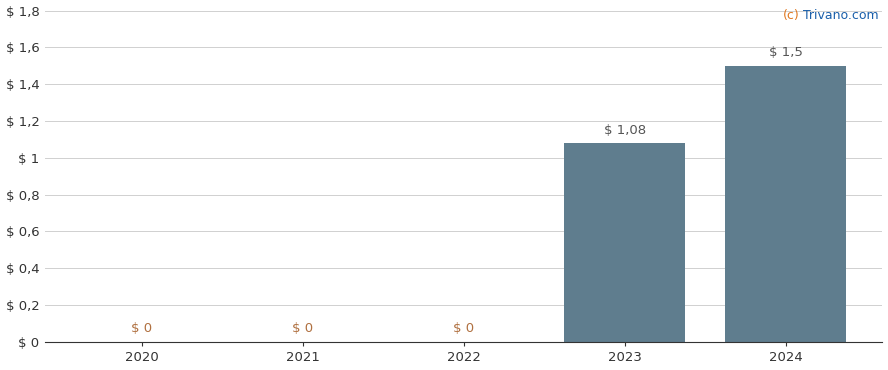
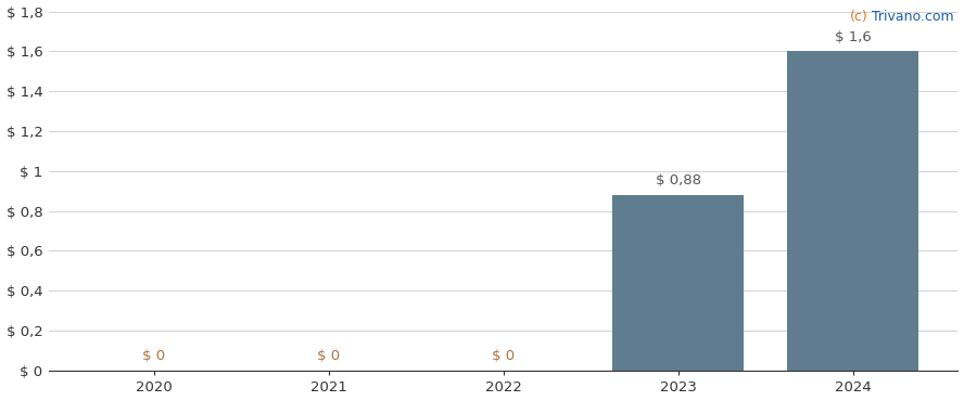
2023: 1,08 -> 0,88
2024: 1,5 -> 1,6
